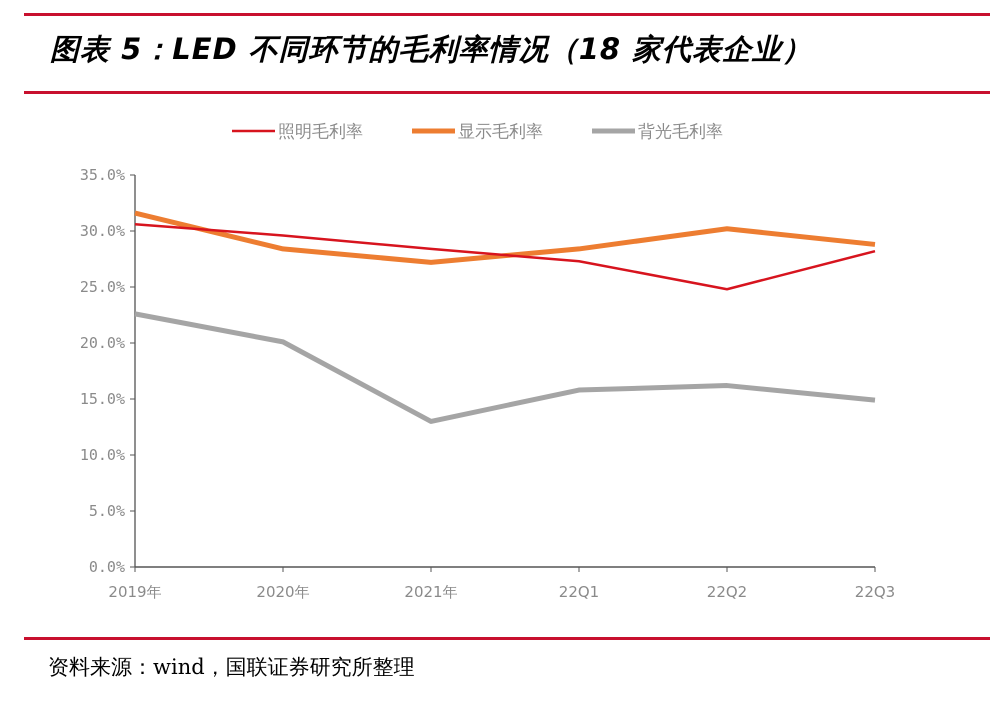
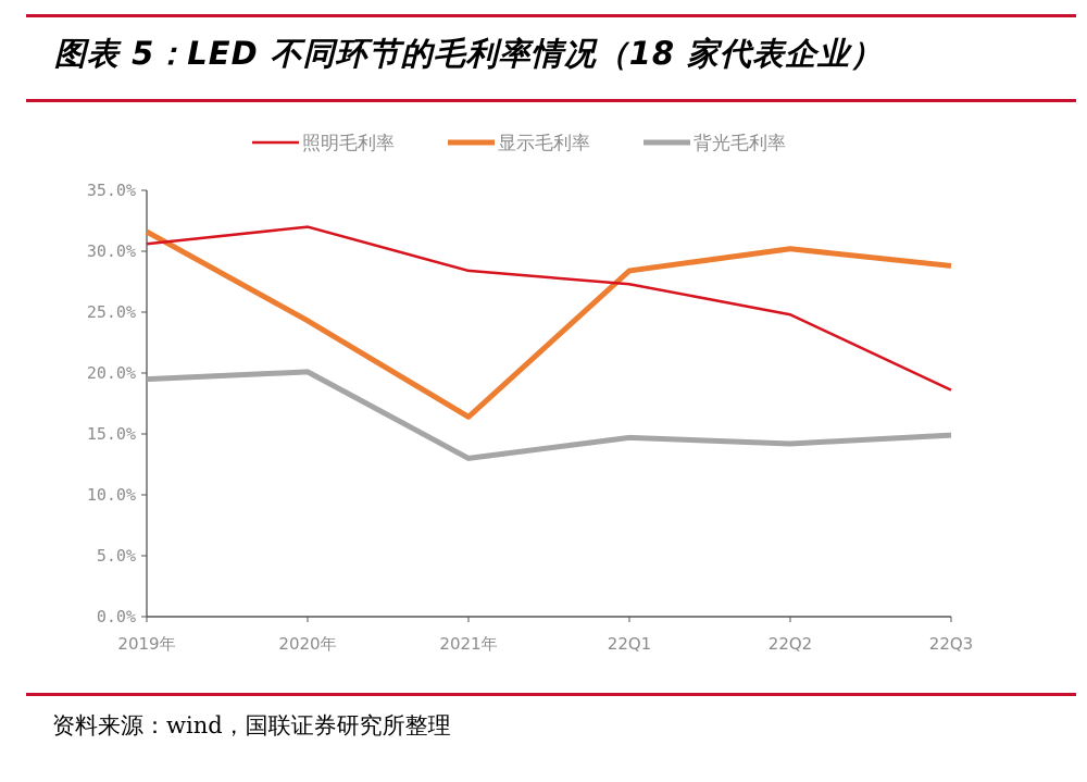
背光毛利率/2019年: 22.6% -> 19.5%
照明毛利率/2020年: 29.6% -> 32.0%
显示毛利率/2020年: 28.4% -> 24.3%
显示毛利率/2021年: 27.2% -> 16.4%
背光毛利率/22Q1: 15.8% -> 14.7%
背光毛利率/22Q2: 16.2% -> 14.2%
照明毛利率/22Q3: 28.2% -> 18.6%
